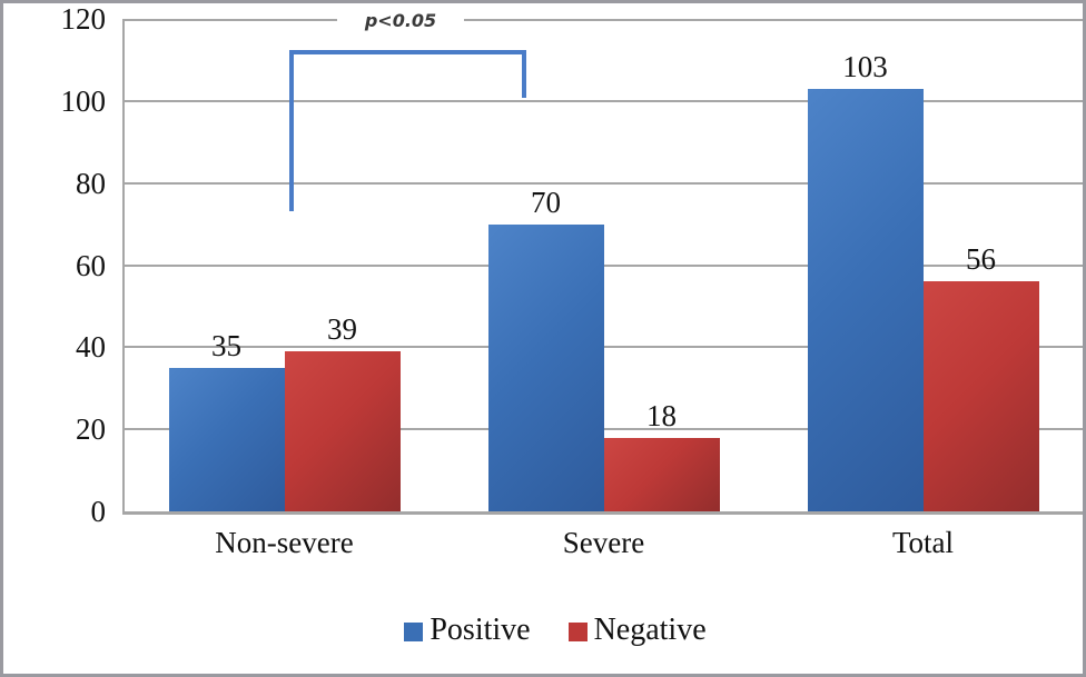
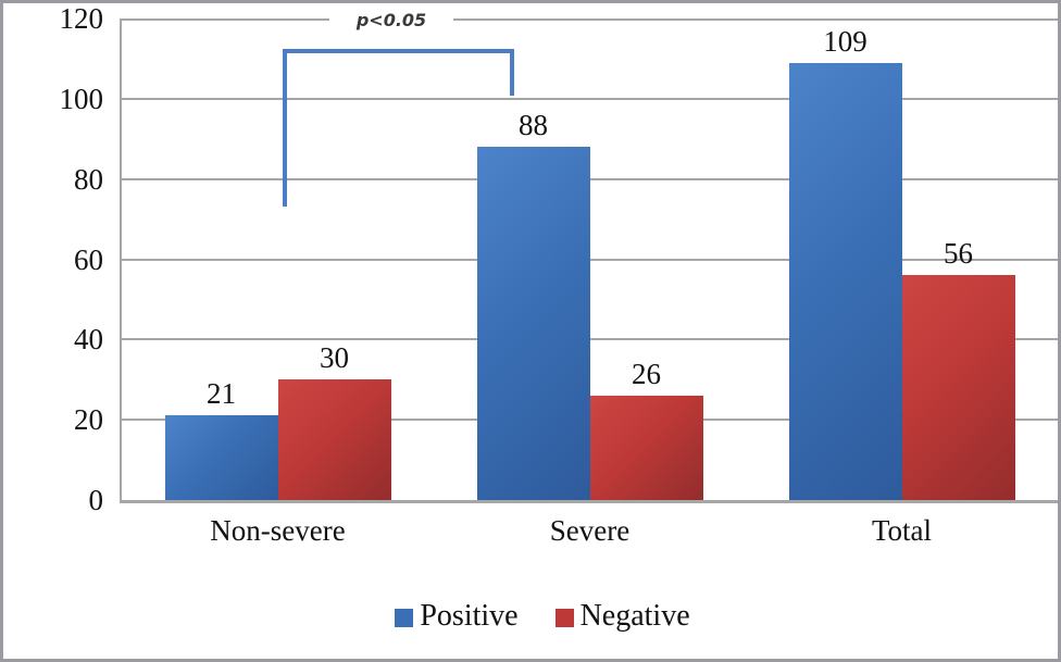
Positive/Non-severe: 35 -> 21
Negative/Non-severe: 39 -> 30
Positive/Severe: 70 -> 88
Negative/Severe: 18 -> 26
Positive/Total: 103 -> 109
